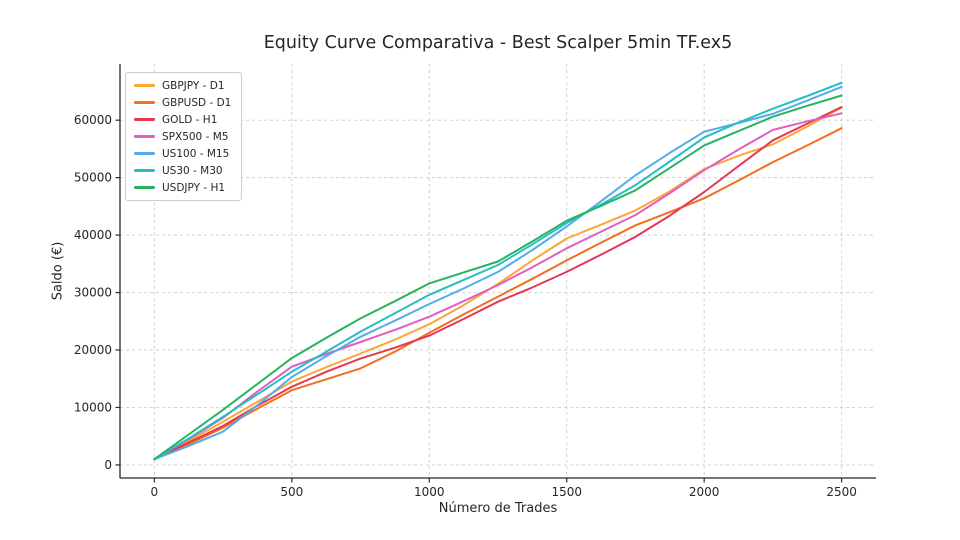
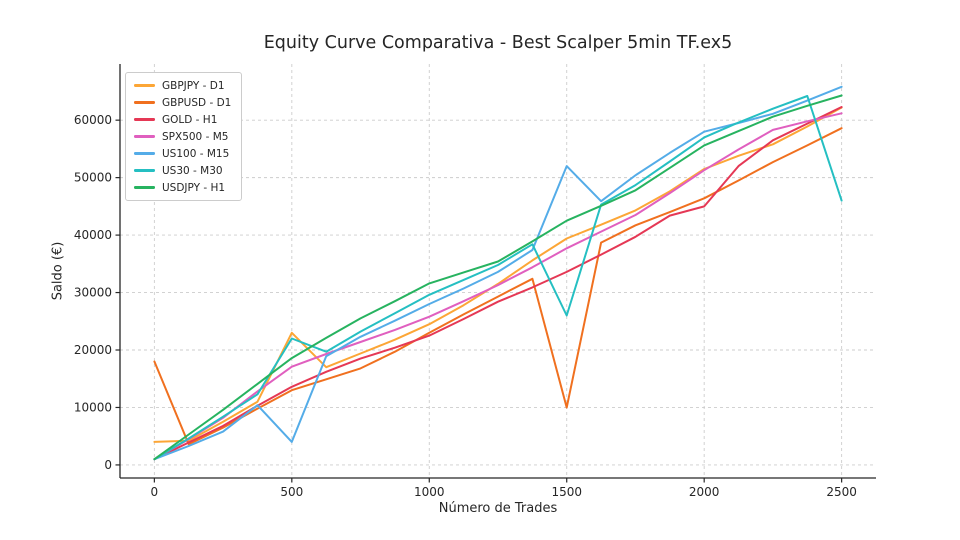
GBPJPY - D1/0: 1000 -> 4000
GBPUSD - D1/0: 1000 -> 18000
GBPJPY - D1/500: 14000 -> 23000
US100 - M15/500: 15000 -> 4000
US30 - M30/500: 16000 -> 22000
GBPUSD - D1/1500: 36000 -> 10000
US100 - M15/1500: 42000 -> 52000
US30 - M30/1500: 42000 -> 26000
GOLD - H1/2000: 48000 -> 45000
US30 - M30/2500: 66000 -> 46000
